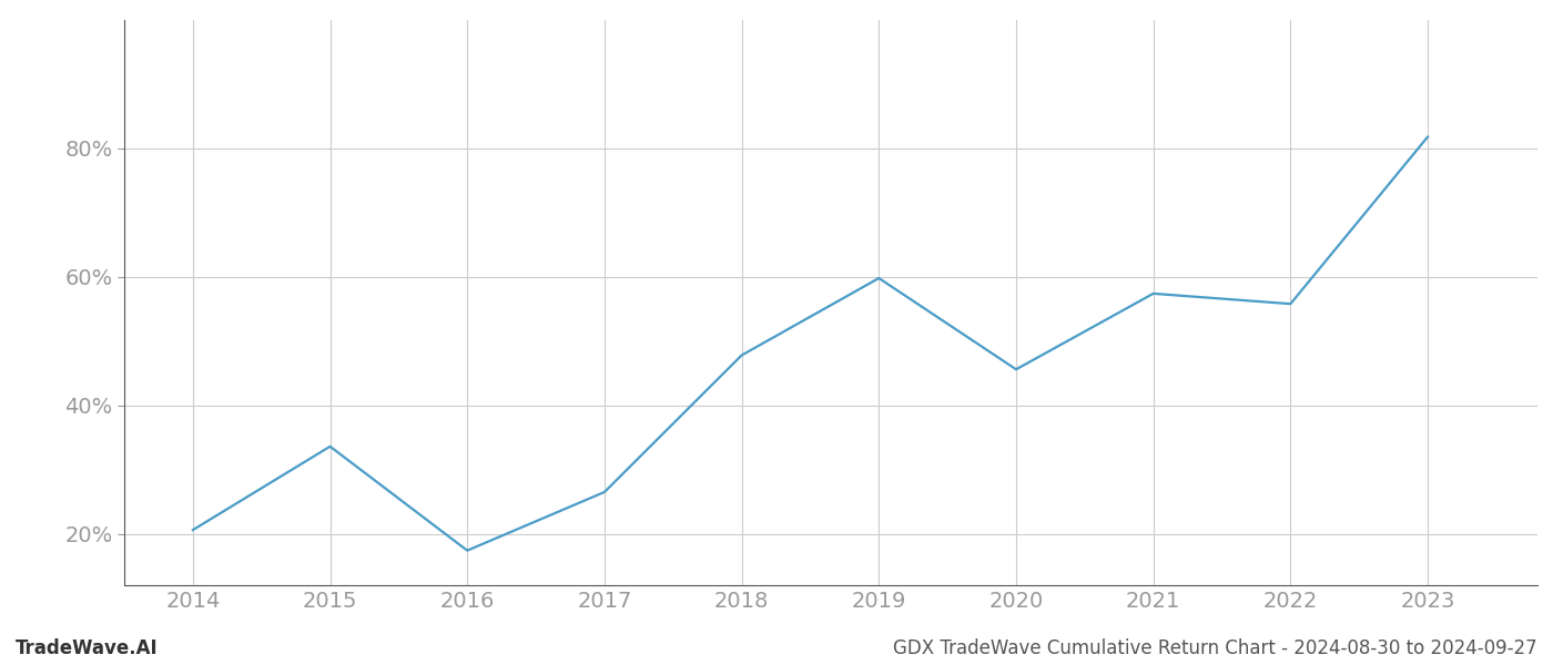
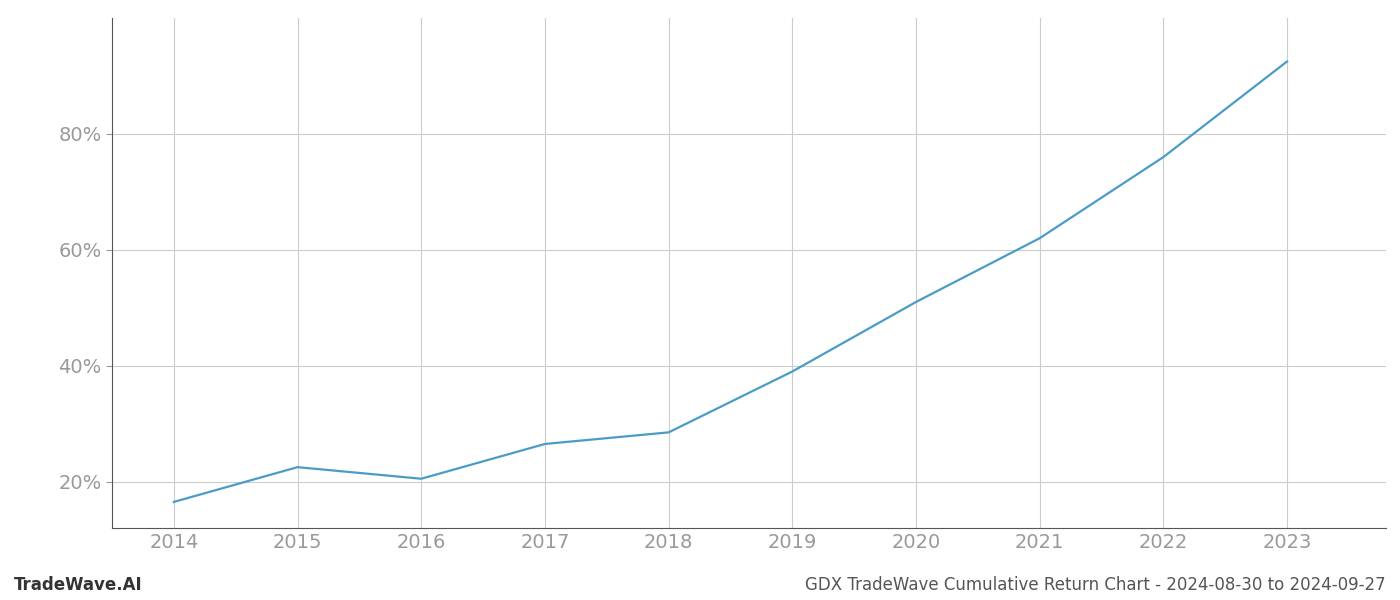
2014: 20.6% -> 16.5%
2015: 33.6% -> 22.5%
2016: 17.4% -> 20.5%
2018: 47.8% -> 28.5%
2019: 59.8% -> 39.0%
2020: 45.6% -> 51.0%
2021: 57.4% -> 62.0%
2022: 55.8% -> 76.0%
2023: 81.8% -> 92.5%
